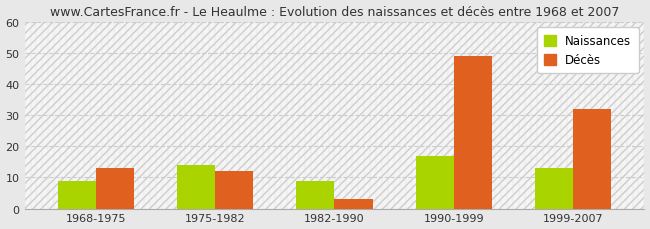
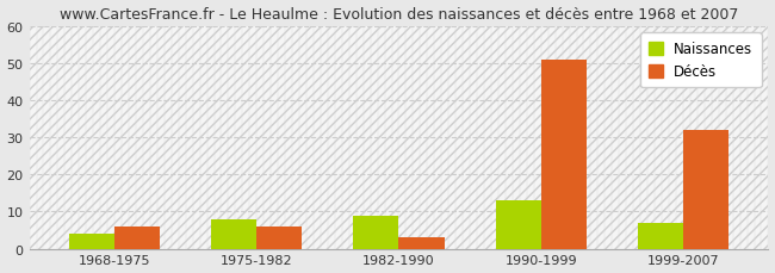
Naissances/1968-1975: 9 -> 4
Décès/1968-1975: 13 -> 6
Naissances/1975-1982: 14 -> 8
Décès/1975-1982: 12 -> 6
Naissances/1990-1999: 17 -> 13
Décès/1990-1999: 49 -> 51
Naissances/1999-2007: 13 -> 7
